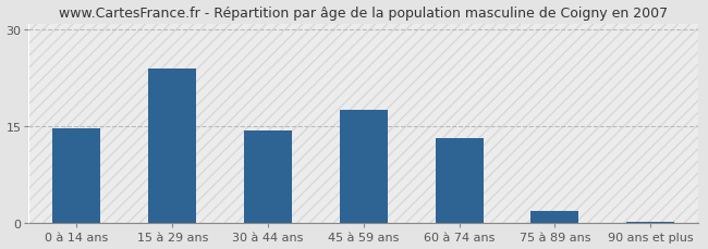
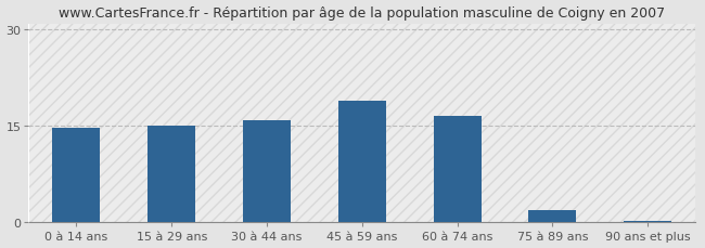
15 à 29 ans: 24.0 -> 15.1
30 à 44 ans: 14.4 -> 15.9
45 à 59 ans: 17.6 -> 19.0
60 à 74 ans: 13.2 -> 16.6
